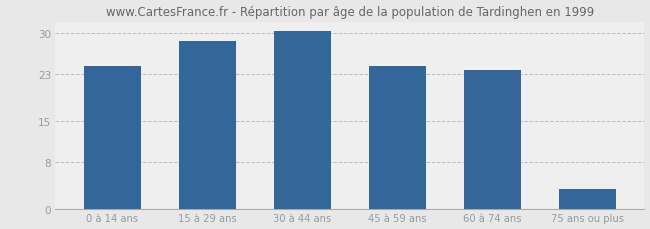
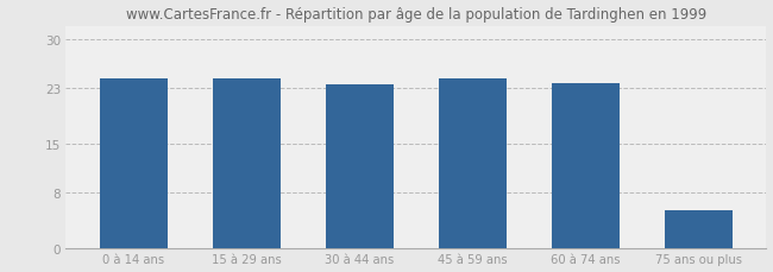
15 à 29 ans: 28.6 -> 24.5
30 à 44 ans: 30.4 -> 23.5
75 ans ou plus: 3.4 -> 5.5
